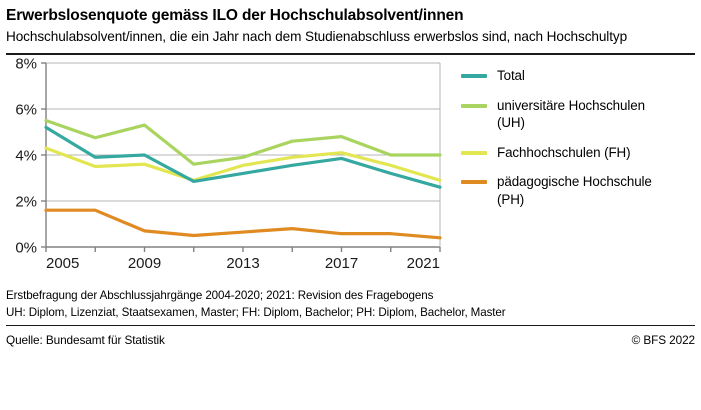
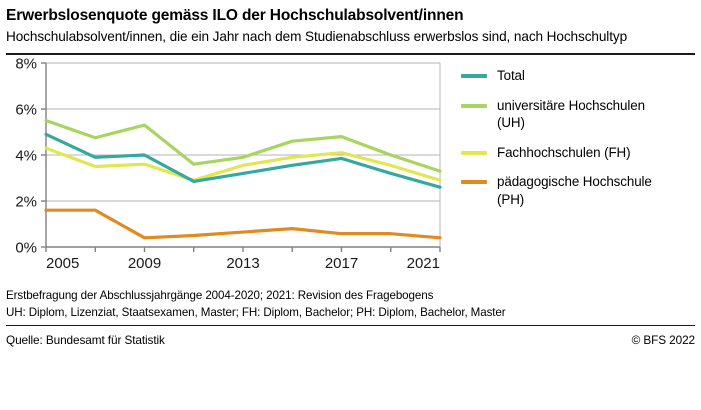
Total/2005: 5.2% -> 4.9%
pädagogische Hochschule (PH)/2009: 0.7% -> 0.4%
universitäre Hochschulen (UH)/2021: 4.0% -> 3.3%
